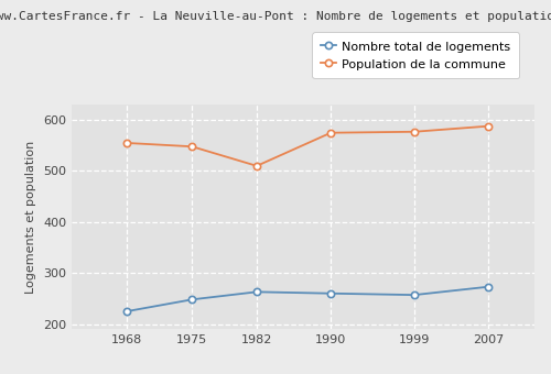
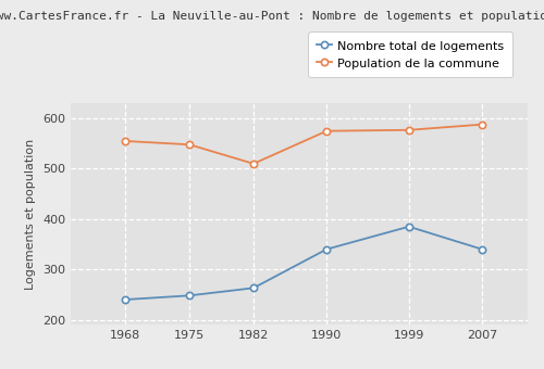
Nombre total de logements/1968: 225 -> 240
Nombre total de logements/1990: 260 -> 340
Nombre total de logements/1999: 257 -> 385
Nombre total de logements/2007: 273 -> 340
